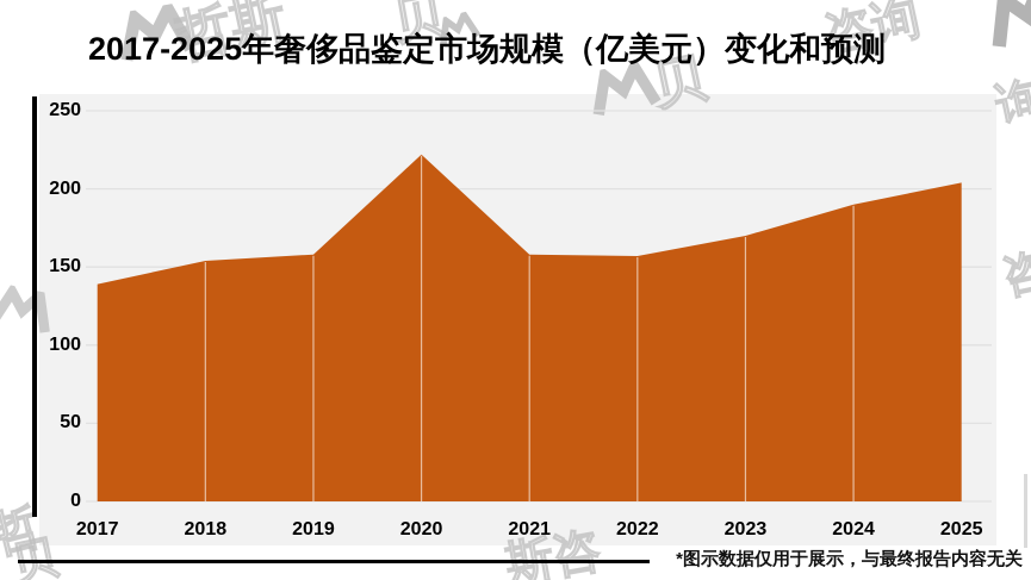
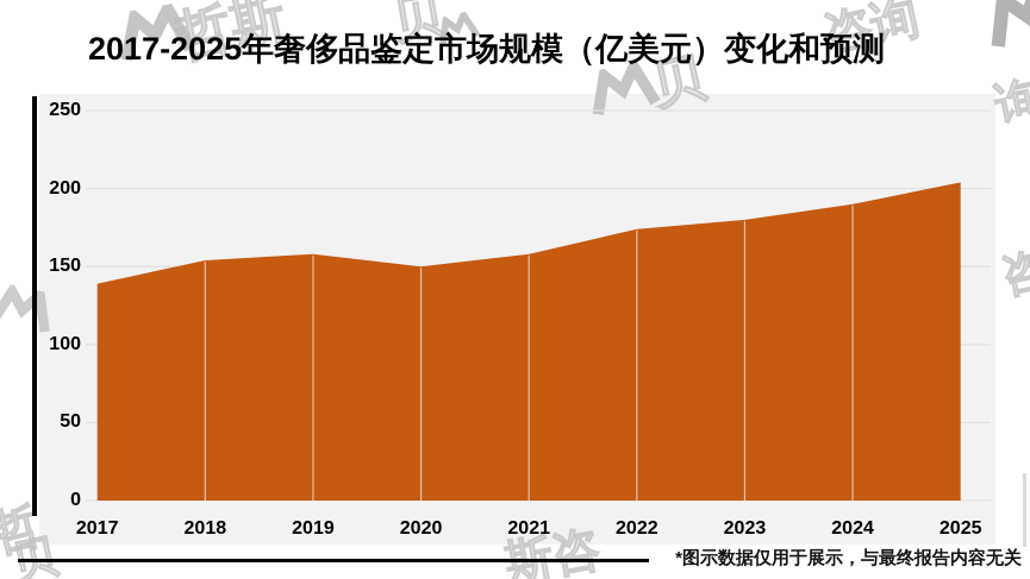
2020: 222 -> 150
2022: 157 -> 174
2023: 170 -> 180
